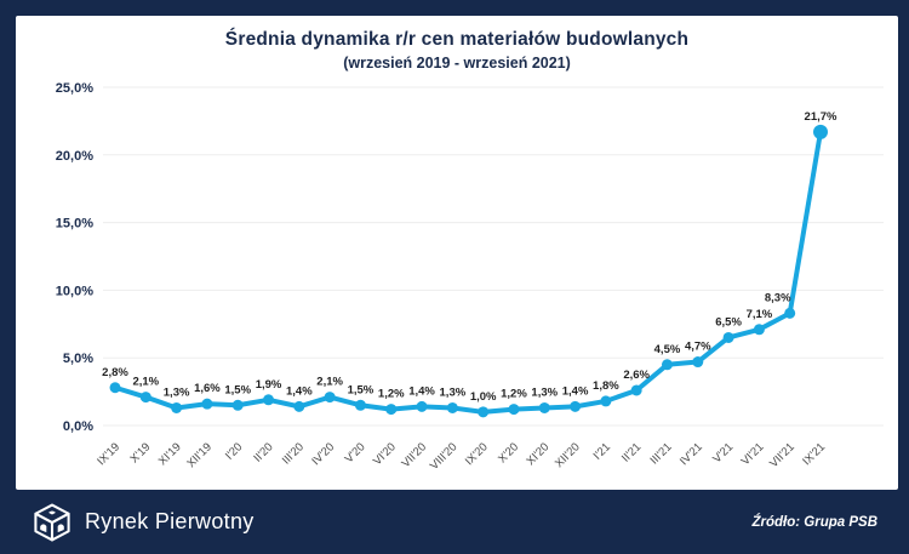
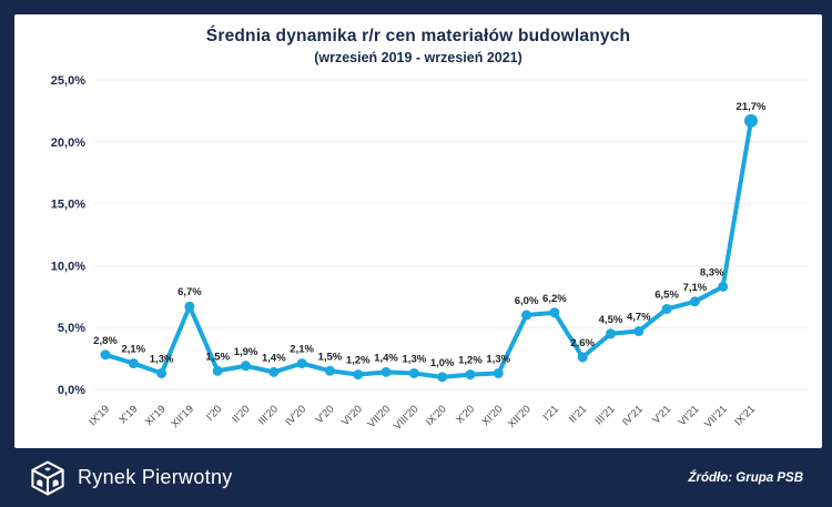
XII'19: 1,6% -> 6,7%
XII'20: 1,4% -> 6,0%
I'21: 1,8% -> 6,2%
